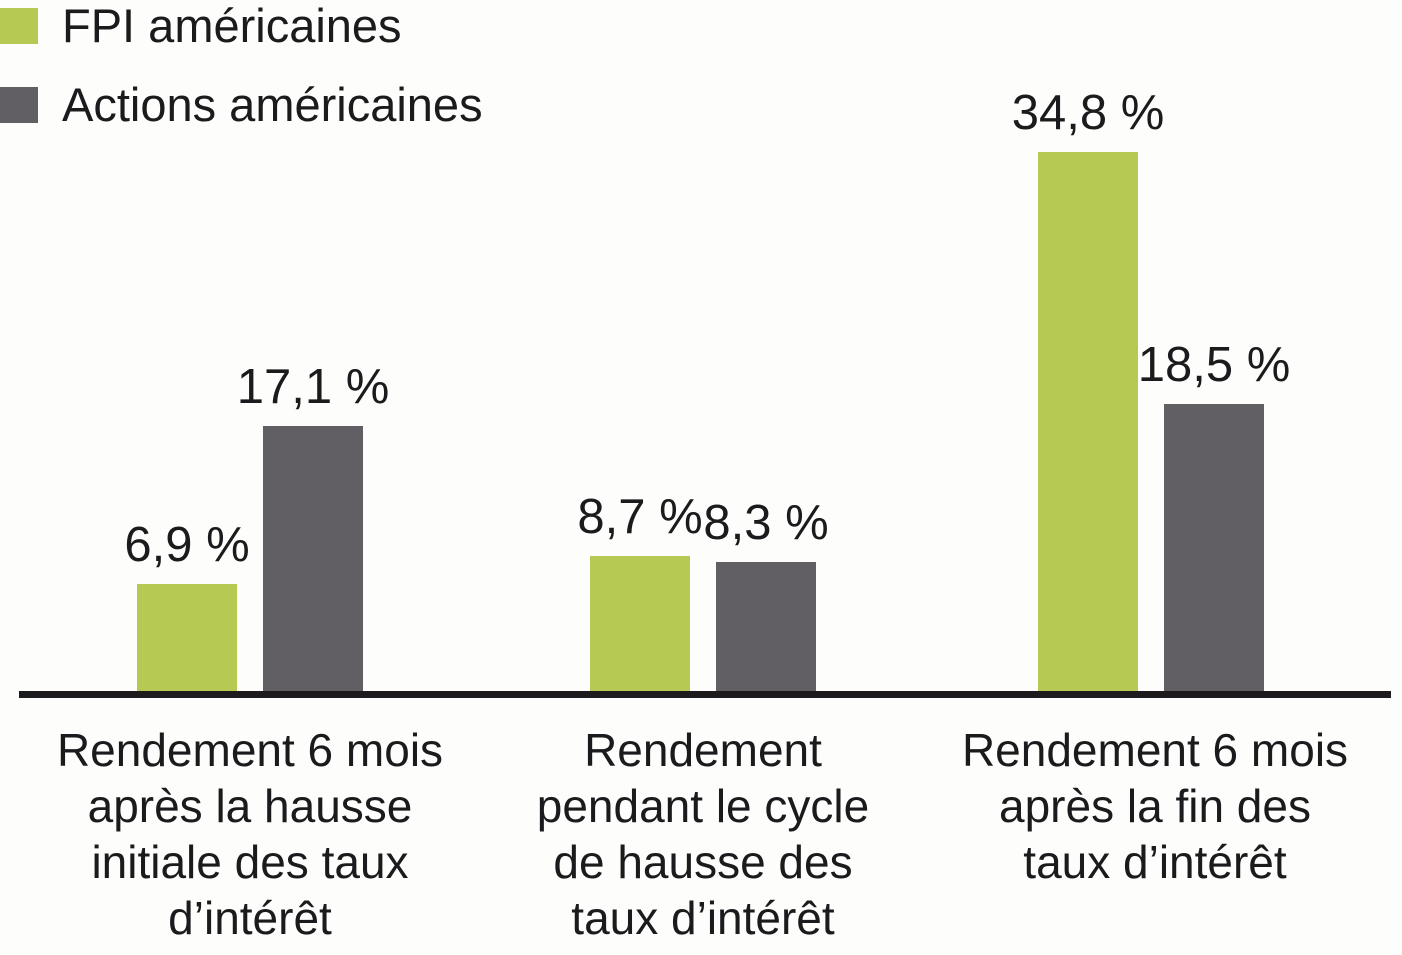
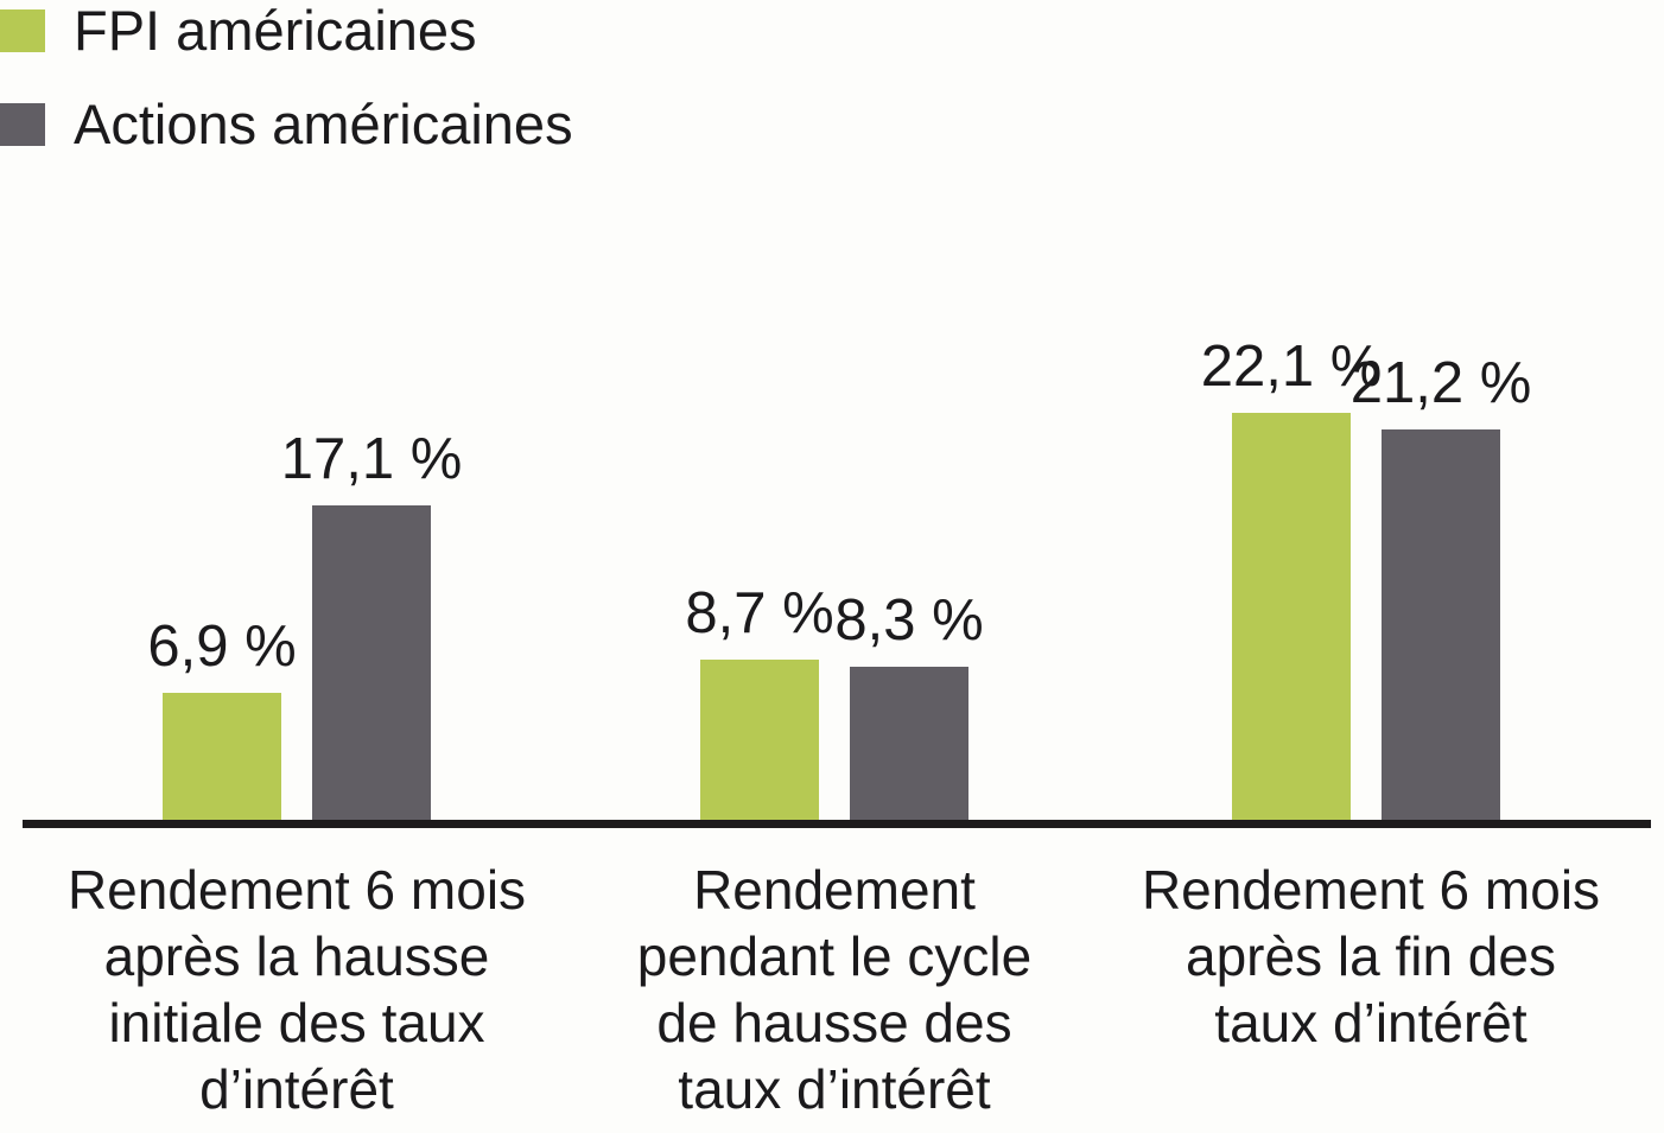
FPI américaines/Rendement 6 mois après la fin des taux d’intérêt: 34,8 -> 22,1
Actions américaines/Rendement 6 mois après la fin des taux d’intérêt: 18,5 -> 21,2
